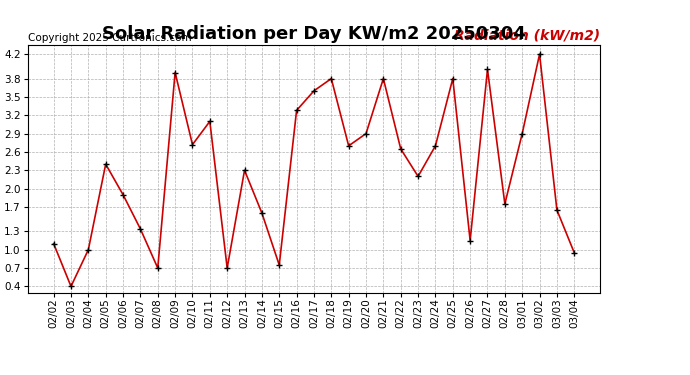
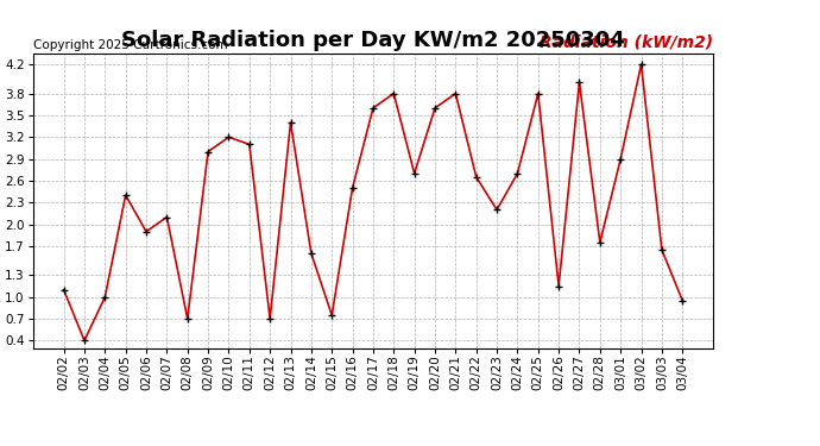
02/07: 1.34 -> 2.10
02/09: 3.90 -> 3.00
02/10: 2.72 -> 3.20
02/13: 2.30 -> 3.40
02/16: 3.28 -> 2.50
02/20: 2.90 -> 3.60
